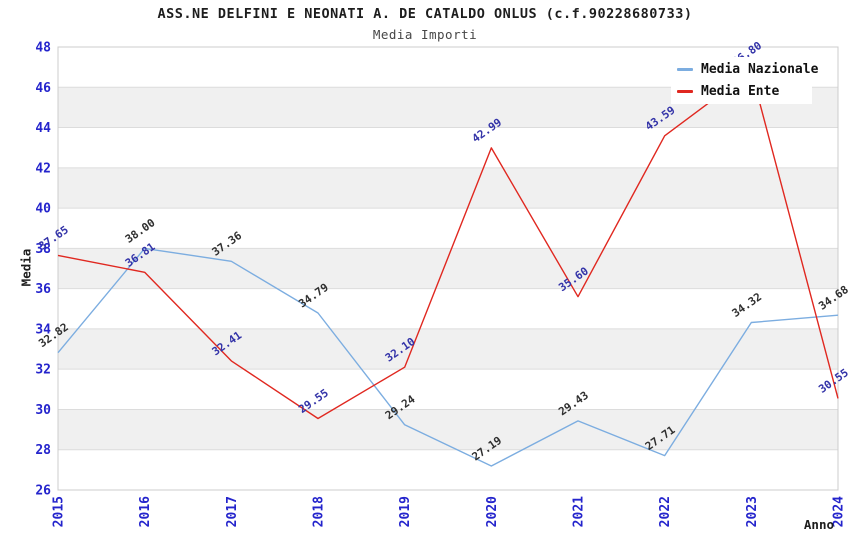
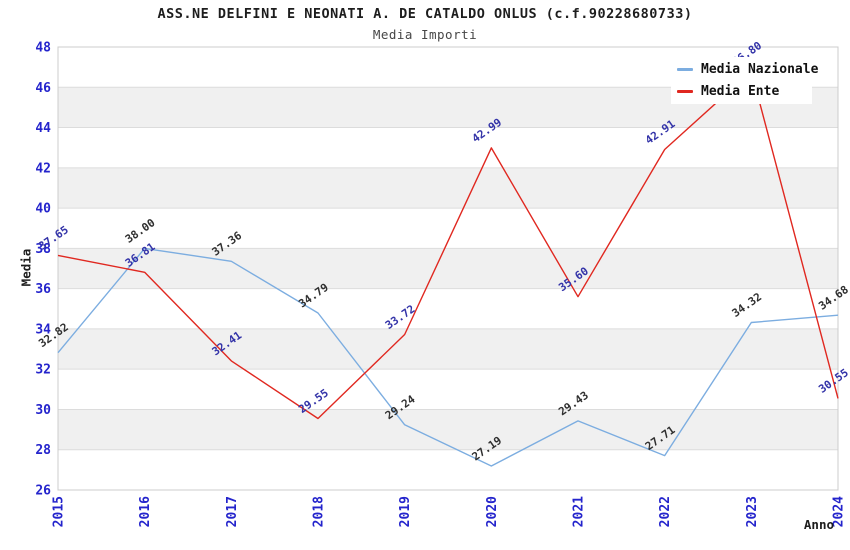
Media Ente/2019: 32.10 -> 33.72
Media Ente/2022: 43.59 -> 42.91
